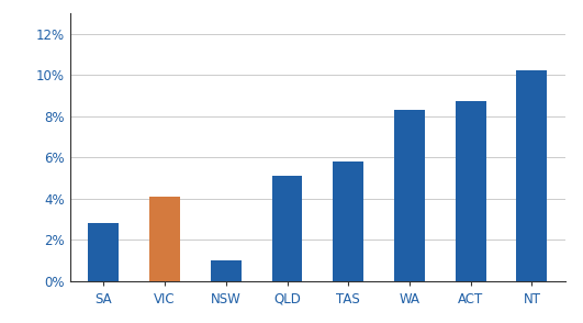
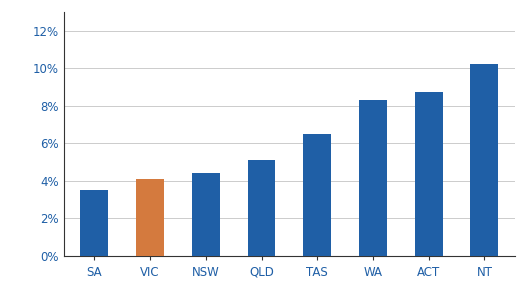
SA: 2.8% -> 3.5%
NSW: 1.0% -> 4.4%
TAS: 5.8% -> 6.5%
